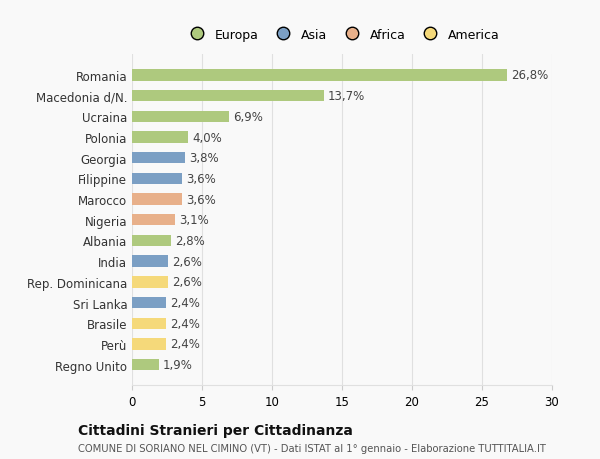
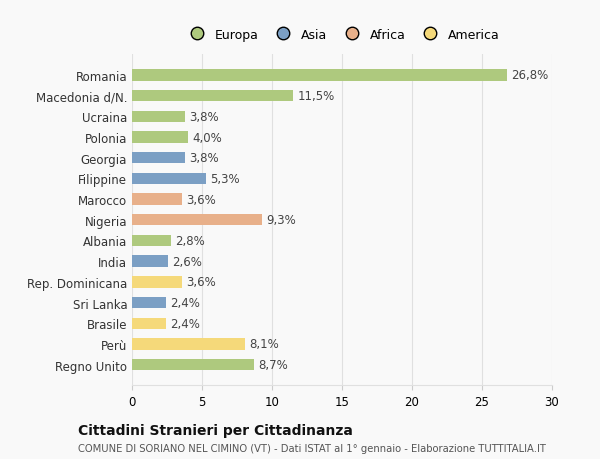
Macedonia d/N.: 13,7% -> 11,5%
Ucraina: 6,9% -> 3,8%
Filippine: 3,6% -> 5,3%
Nigeria: 3,1% -> 9,3%
Rep. Dominicana: 2,6% -> 3,6%
Perù: 2,4% -> 8,1%
Regno Unito: 1,9% -> 8,7%
